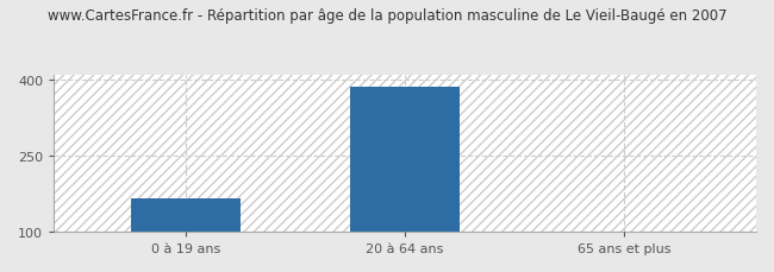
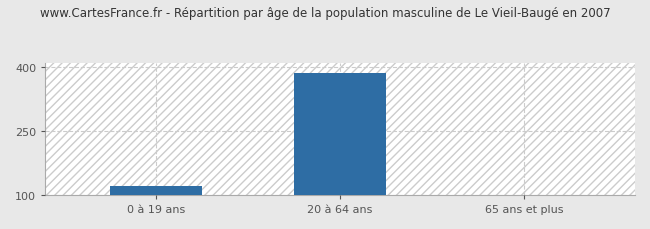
0 à 19 ans: 165 -> 120
